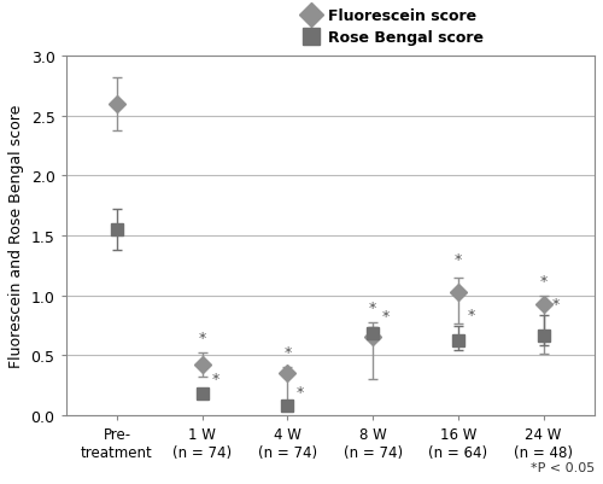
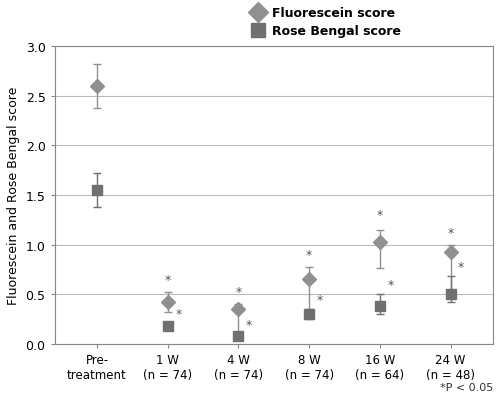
Rose Bengal score/8 W (n = 74): 0.68 -> 0.30
Rose Bengal score/16 W (n = 64): 0.62 -> 0.38
Rose Bengal score/24 W (n = 48): 0.66 -> 0.50
